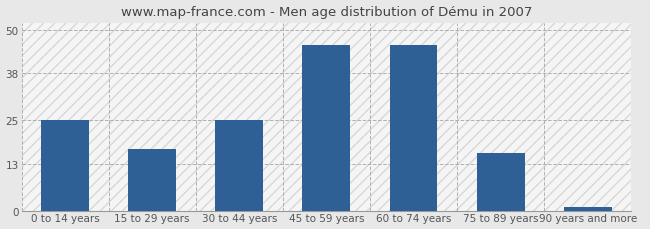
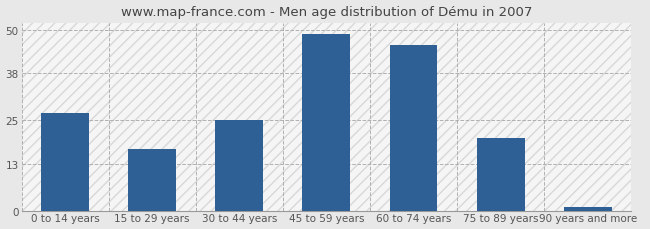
0 to 14 years: 25 -> 27
45 to 59 years: 46 -> 49
75 to 89 years: 16 -> 20
